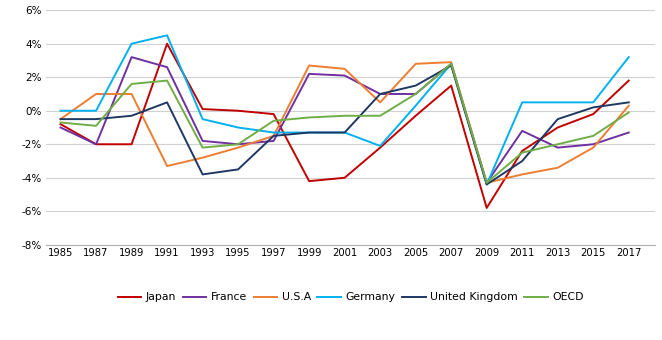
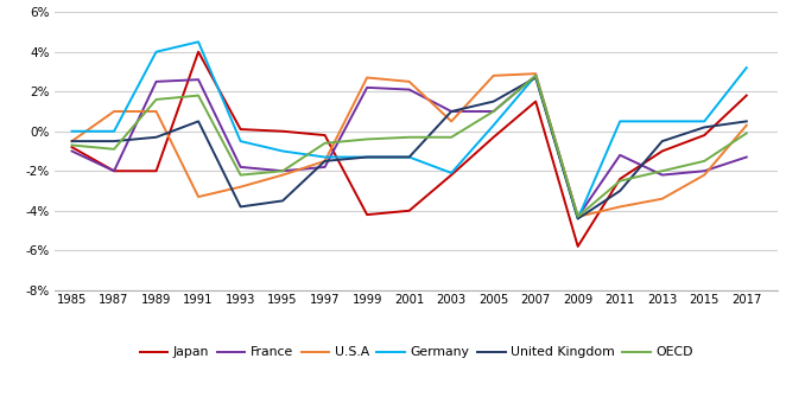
France/1989: 3.2% -> 2.5%
